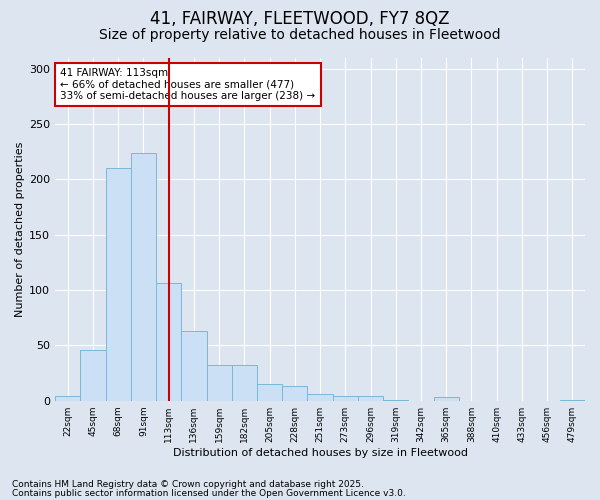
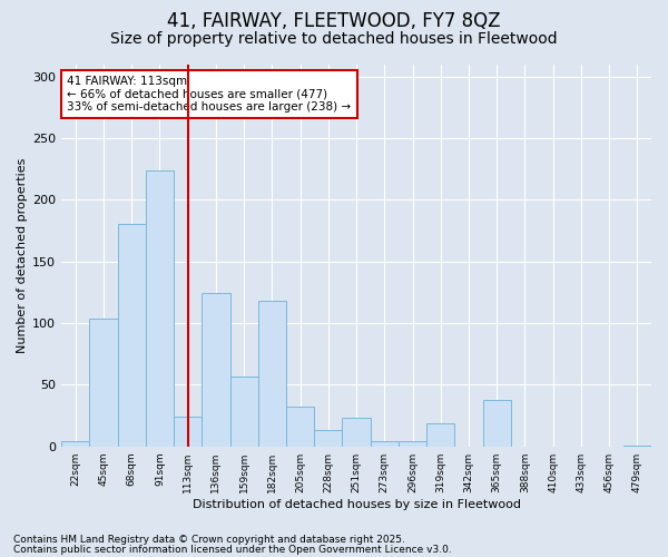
45sqm: 46 -> 104
68sqm: 210 -> 180
113sqm: 106 -> 24
136sqm: 63 -> 124
159sqm: 32 -> 57
182sqm: 32 -> 118
205sqm: 15 -> 32
251sqm: 6 -> 23
319sqm: 1 -> 19
365sqm: 3 -> 38
